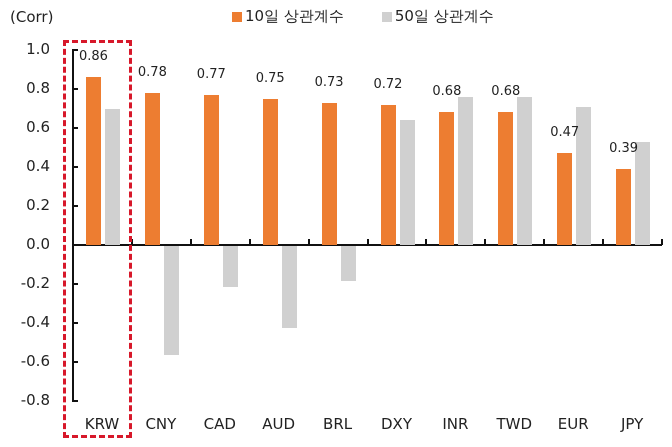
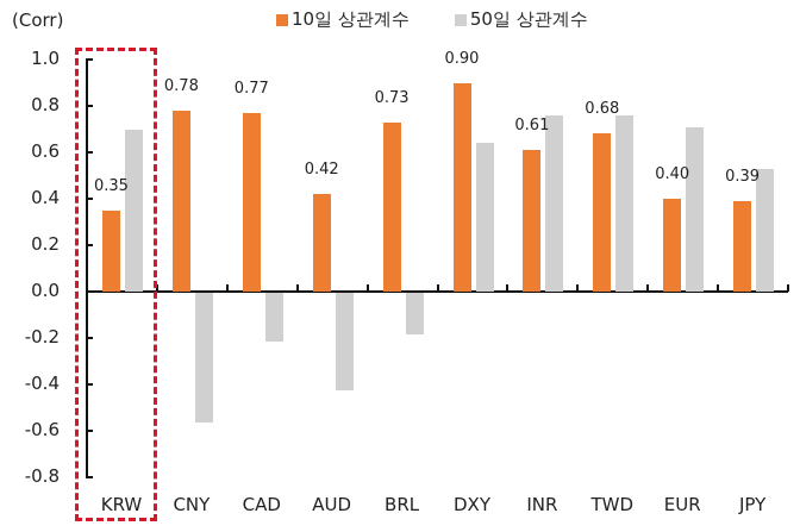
10일 상관계수/KRW: 0.86 -> 0.35
10일 상관계수/AUD: 0.75 -> 0.42
10일 상관계수/DXY: 0.72 -> 0.90
10일 상관계수/INR: 0.68 -> 0.61
10일 상관계수/EUR: 0.47 -> 0.40
